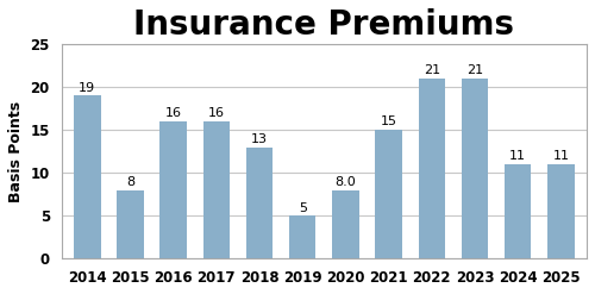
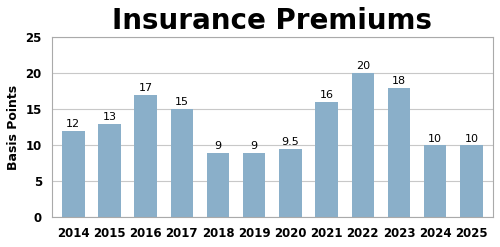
2014: 19 -> 12
2015: 8 -> 13
2016: 16 -> 17
2017: 16 -> 15
2018: 13 -> 9
2019: 5 -> 9
2020: 8.0 -> 9.5
2021: 15 -> 16
2022: 21 -> 20
2023: 21 -> 18
2024: 11 -> 10
2025: 11 -> 10
